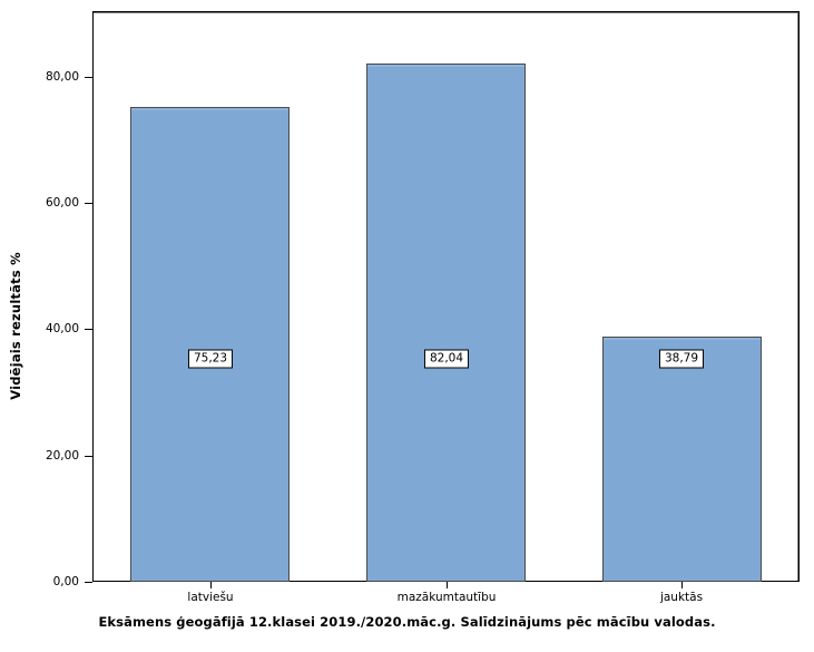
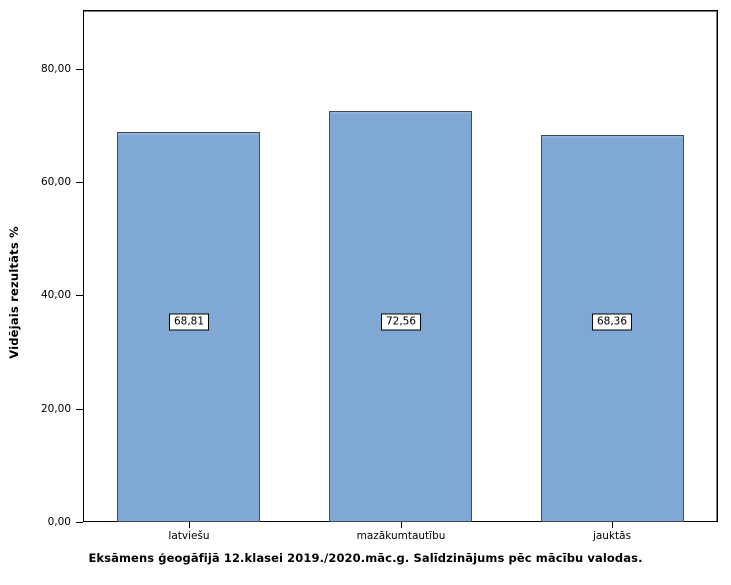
latviešu: 75,23 -> 68,81
mazākumtautību: 82,04 -> 72,56
jauktās: 38,79 -> 68,36
